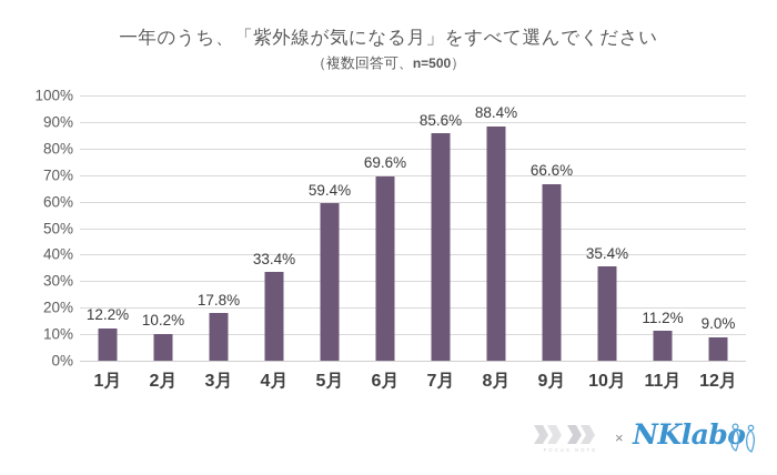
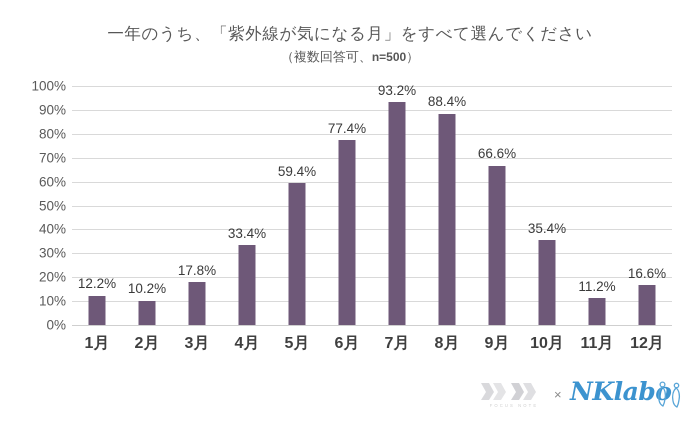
6月: 69.6% -> 77.4%
7月: 85.6% -> 93.2%
12月: 9.0% -> 16.6%
